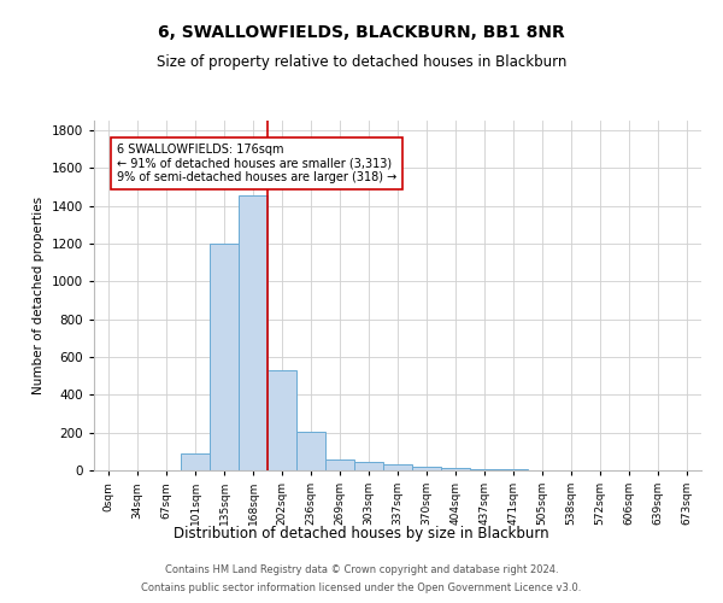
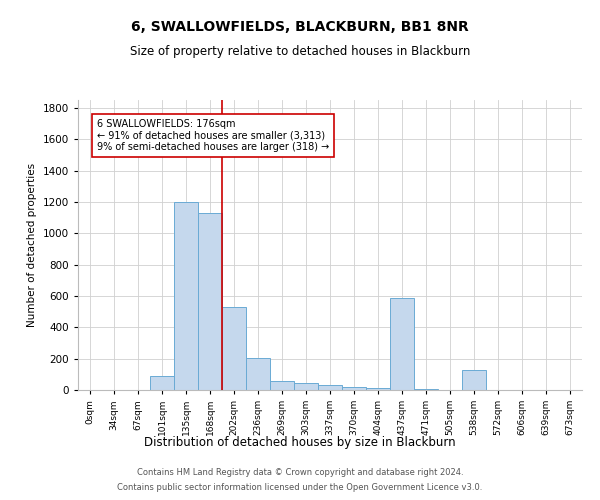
168sqm: 1460 -> 1130
437sqm: 10 -> 590
538sqm: 0 -> 130
